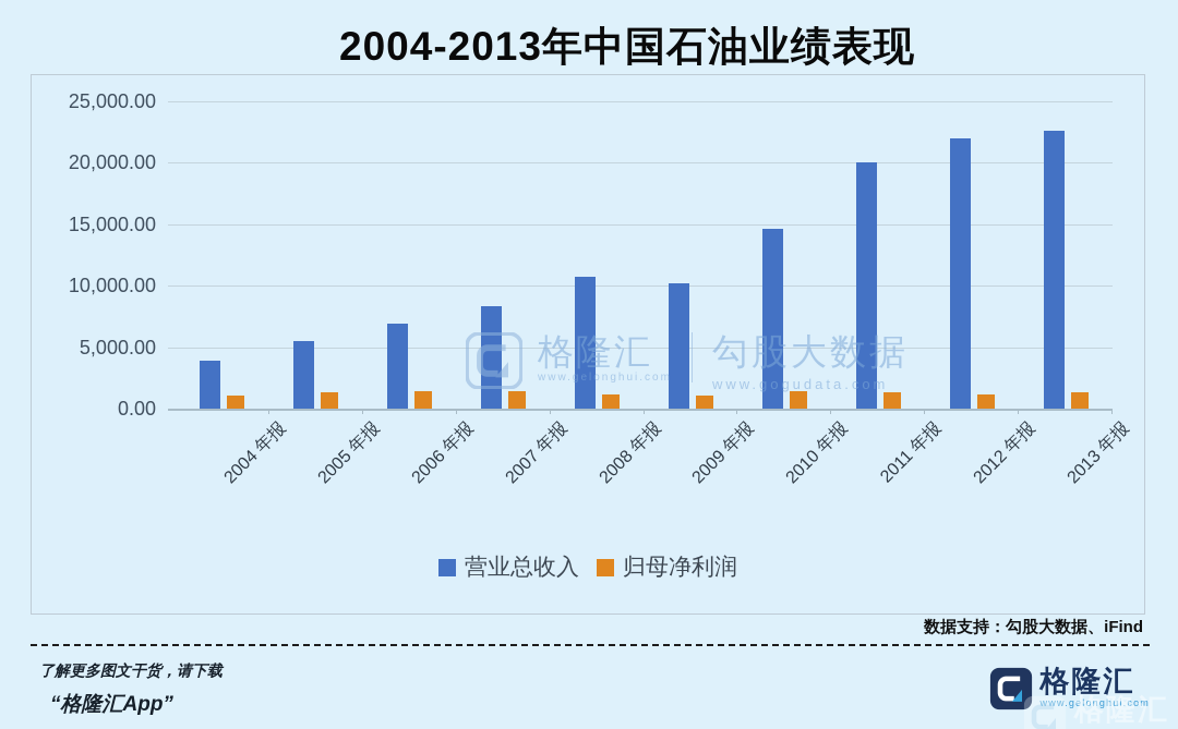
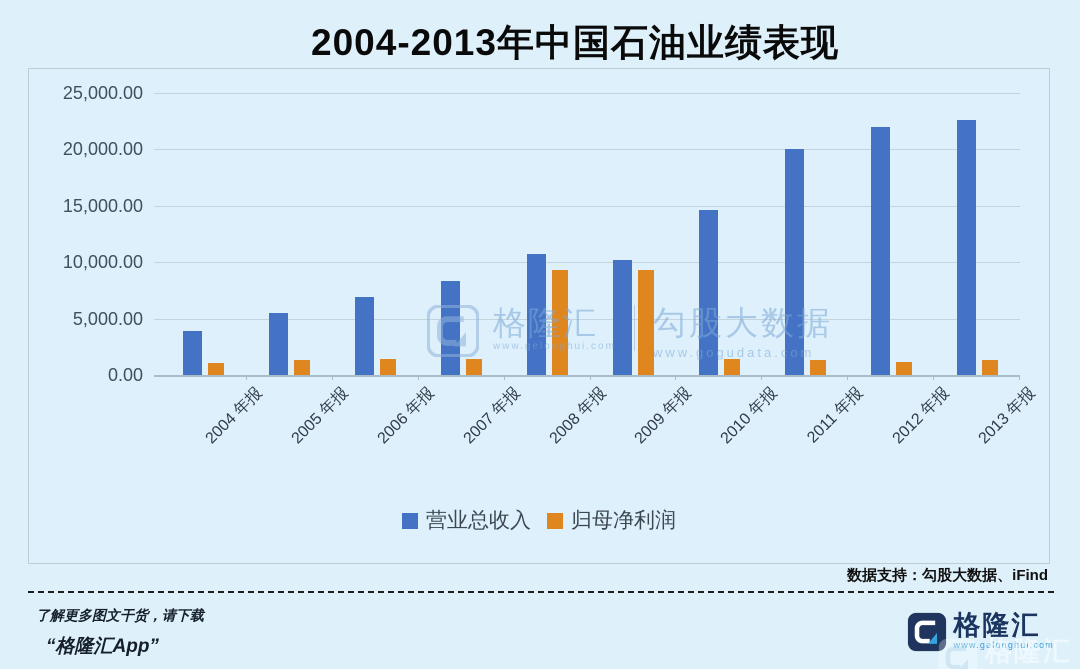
归母净利润/2008 年报: 1100 -> 9300
归母净利润/2009 年报: 1000 -> 9300
